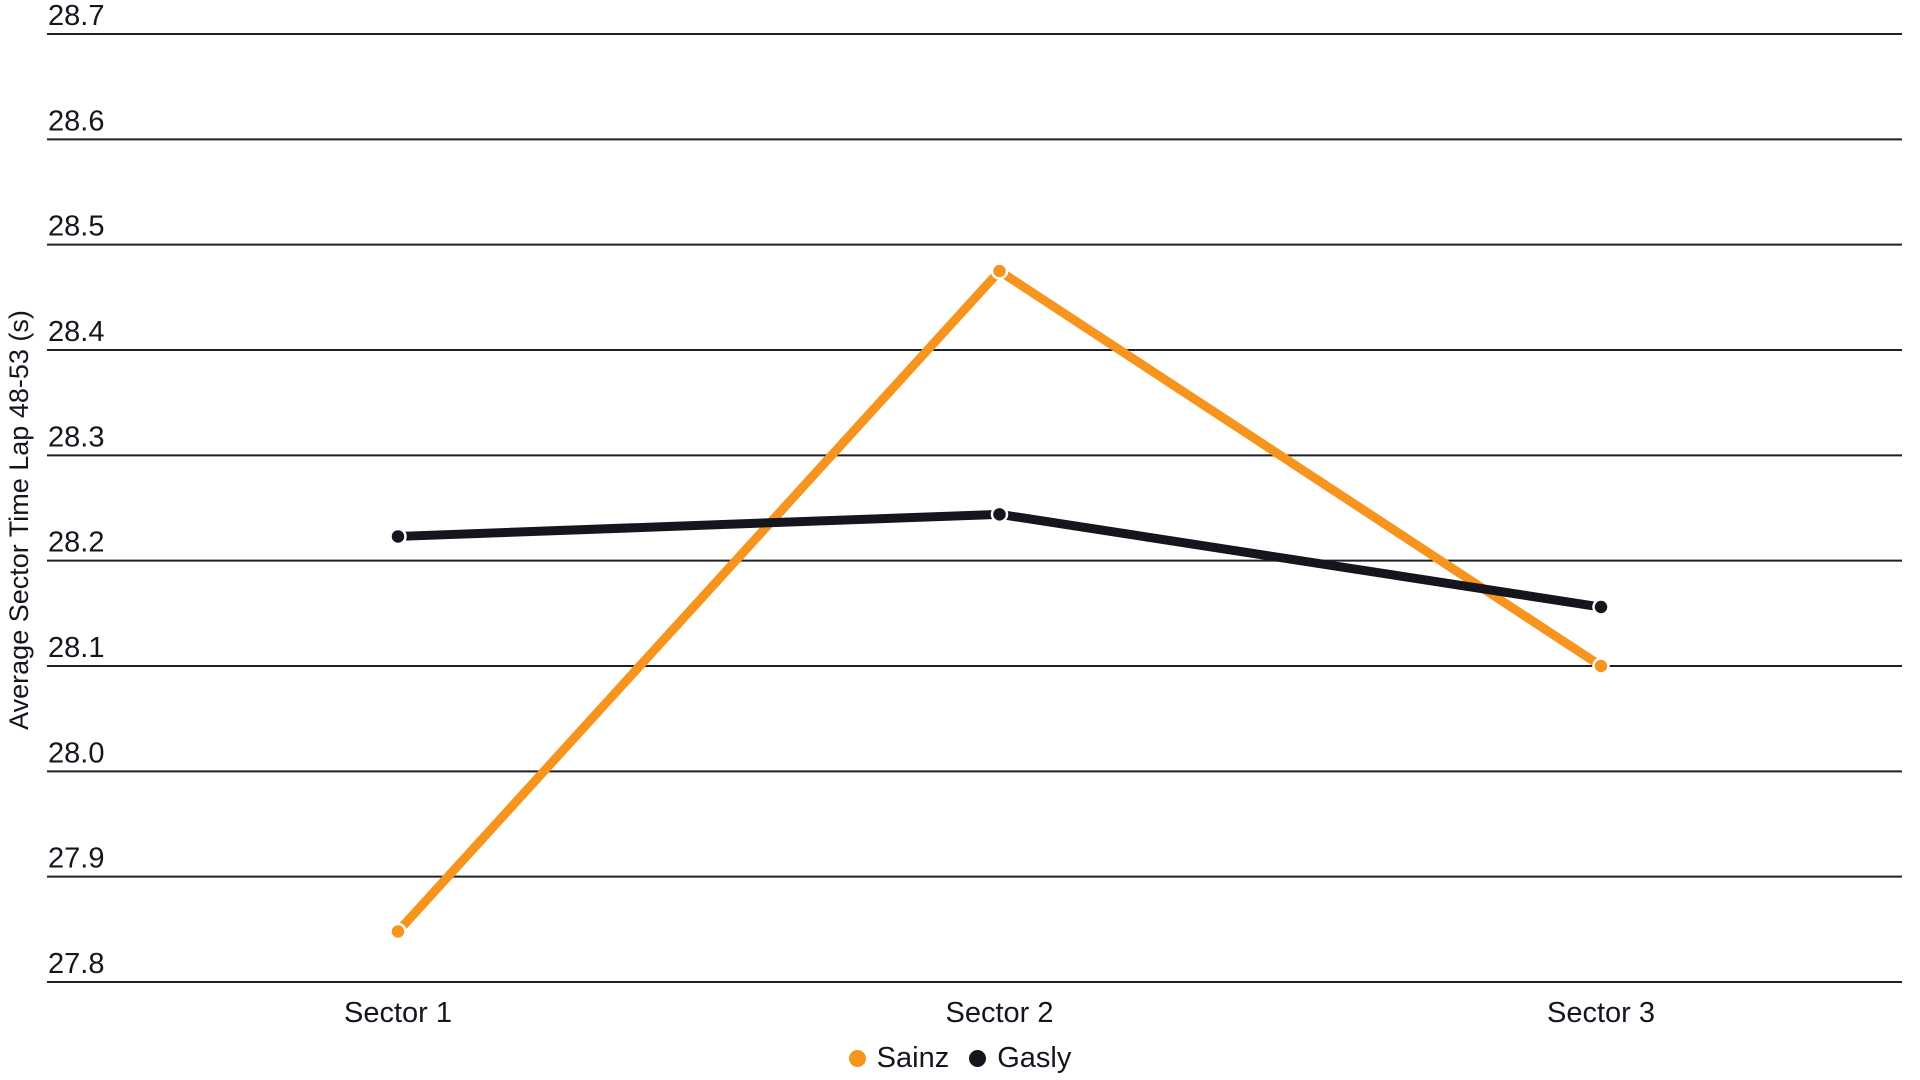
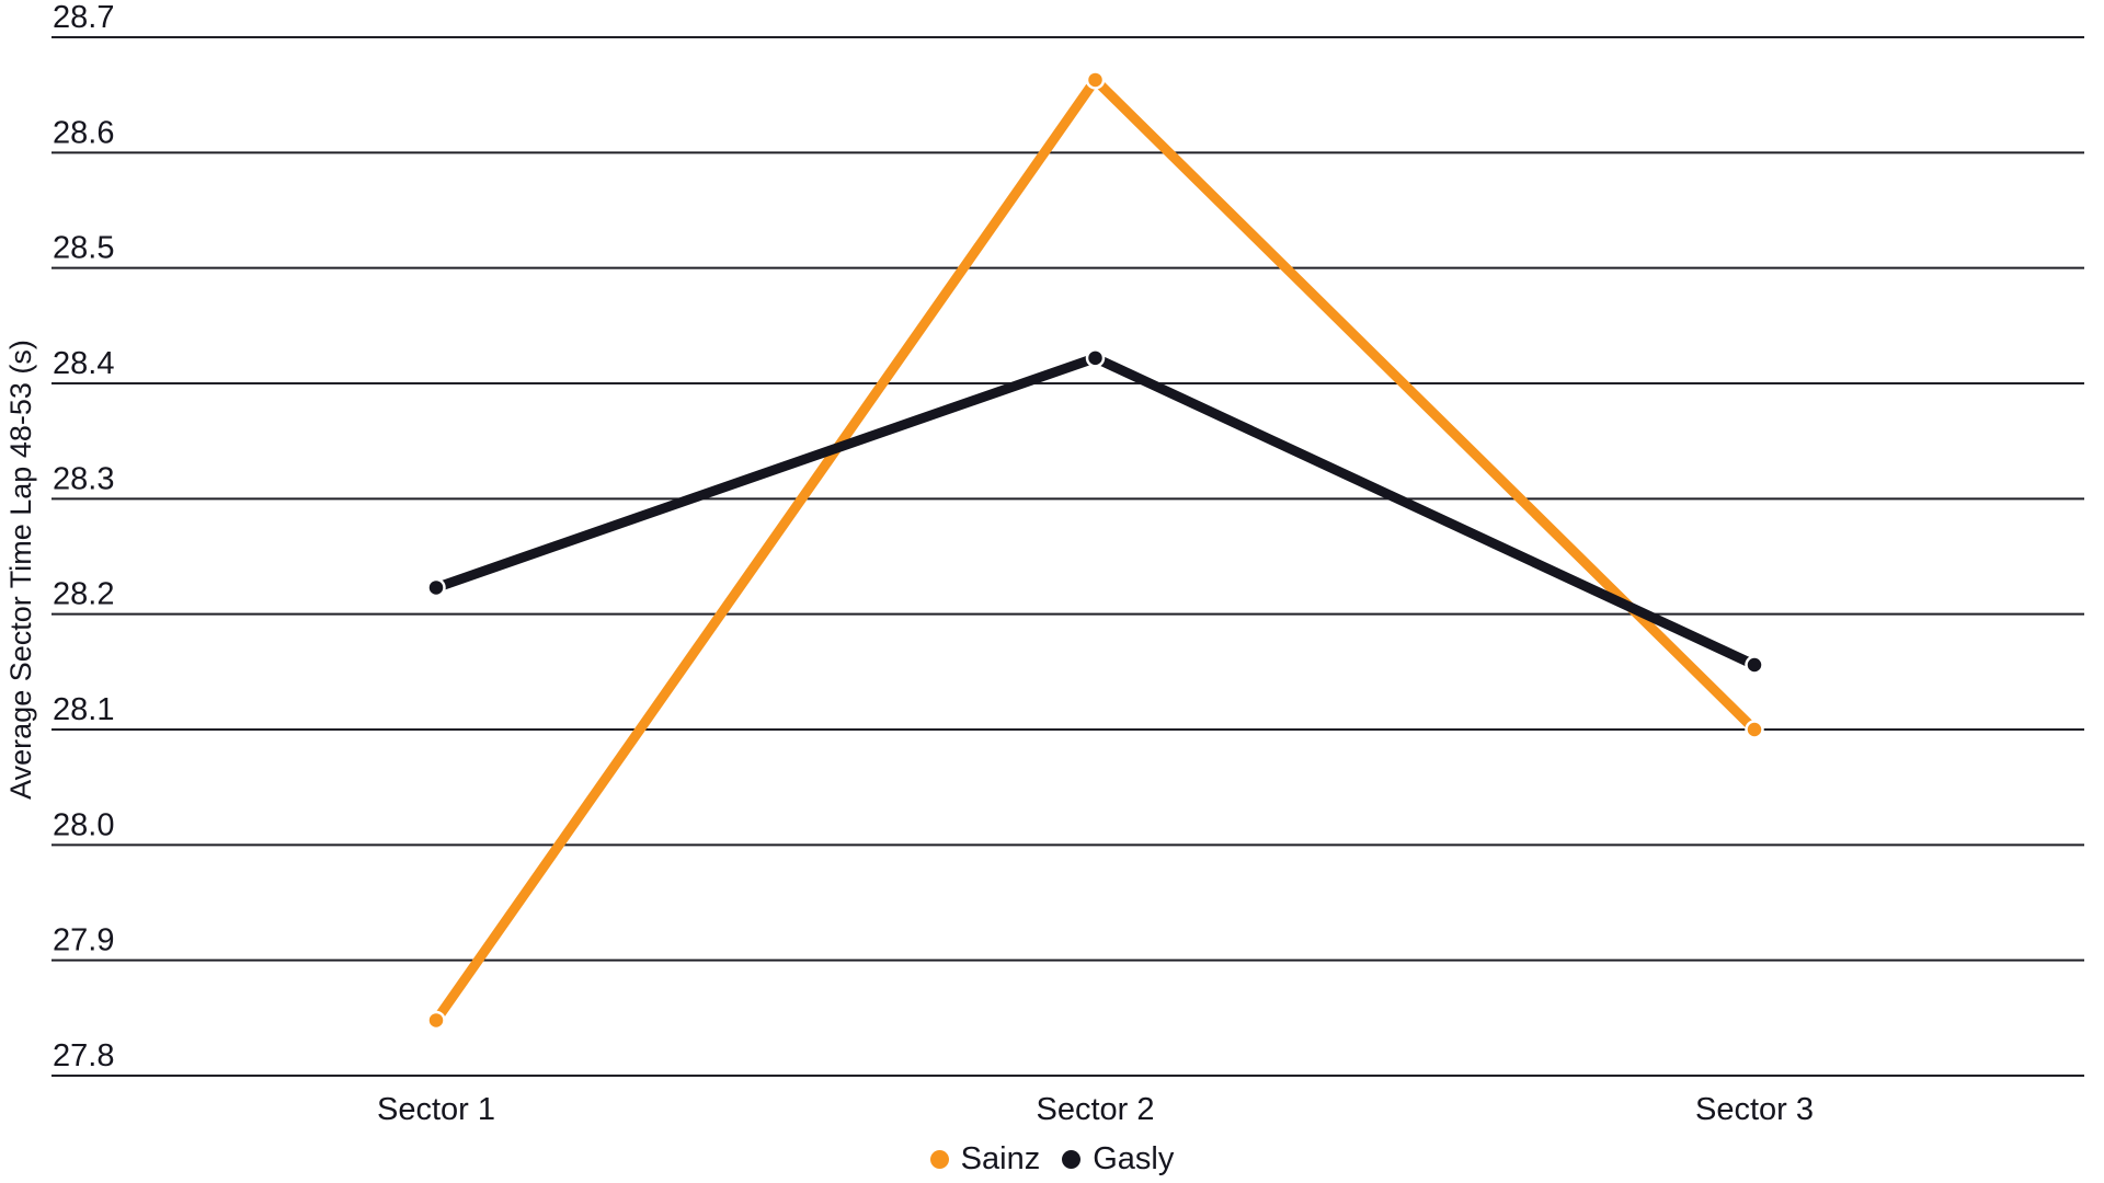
Sainz/Sector 2: 28.475 -> 28.663
Gasly/Sector 2: 28.244 -> 28.422
